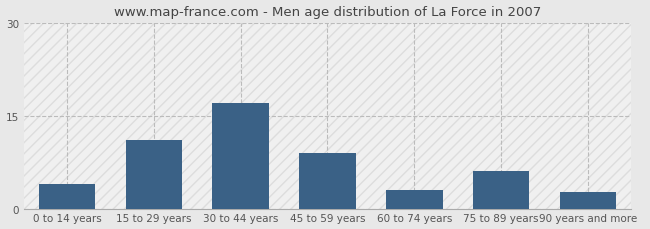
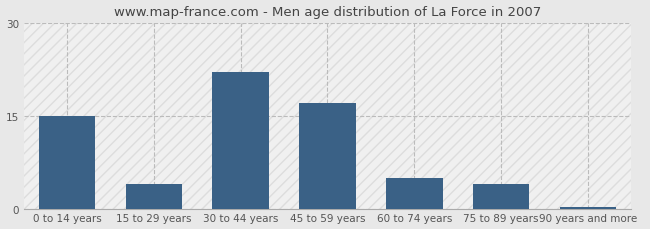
0 to 14 years: 4.0 -> 15.0
15 to 29 years: 11.0 -> 4.0
30 to 44 years: 17.0 -> 22.0
45 to 59 years: 9.0 -> 17.0
60 to 74 years: 3.0 -> 5.0
75 to 89 years: 6.0 -> 4.0
90 years and more: 2.6 -> 0.3
